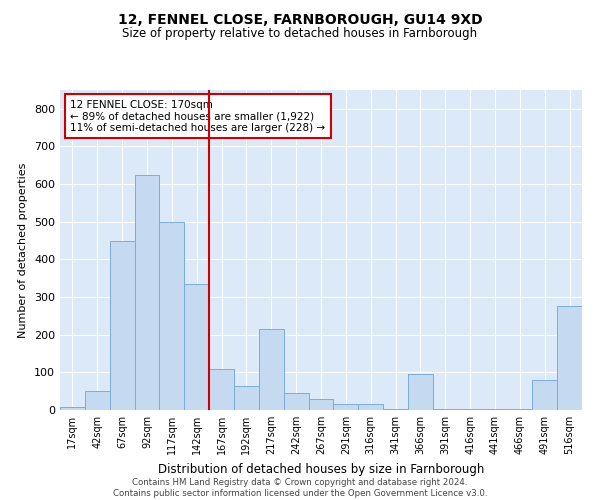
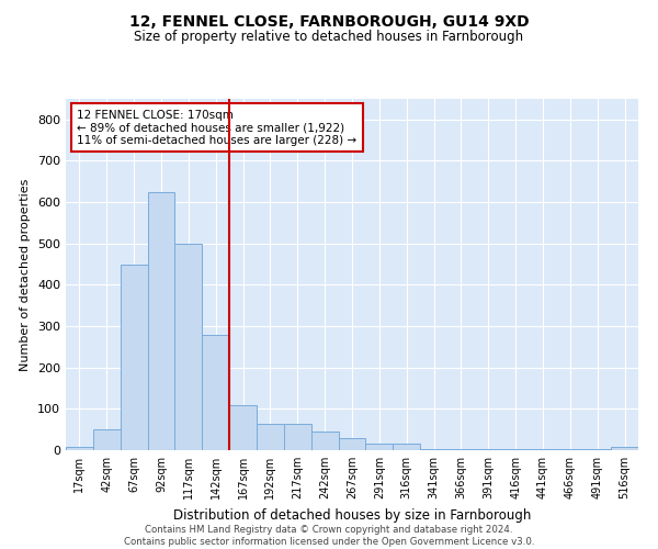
142sqm: 335 -> 280
217sqm: 215 -> 65
366sqm: 95 -> 3
491sqm: 80 -> 3
516sqm: 275 -> 8
